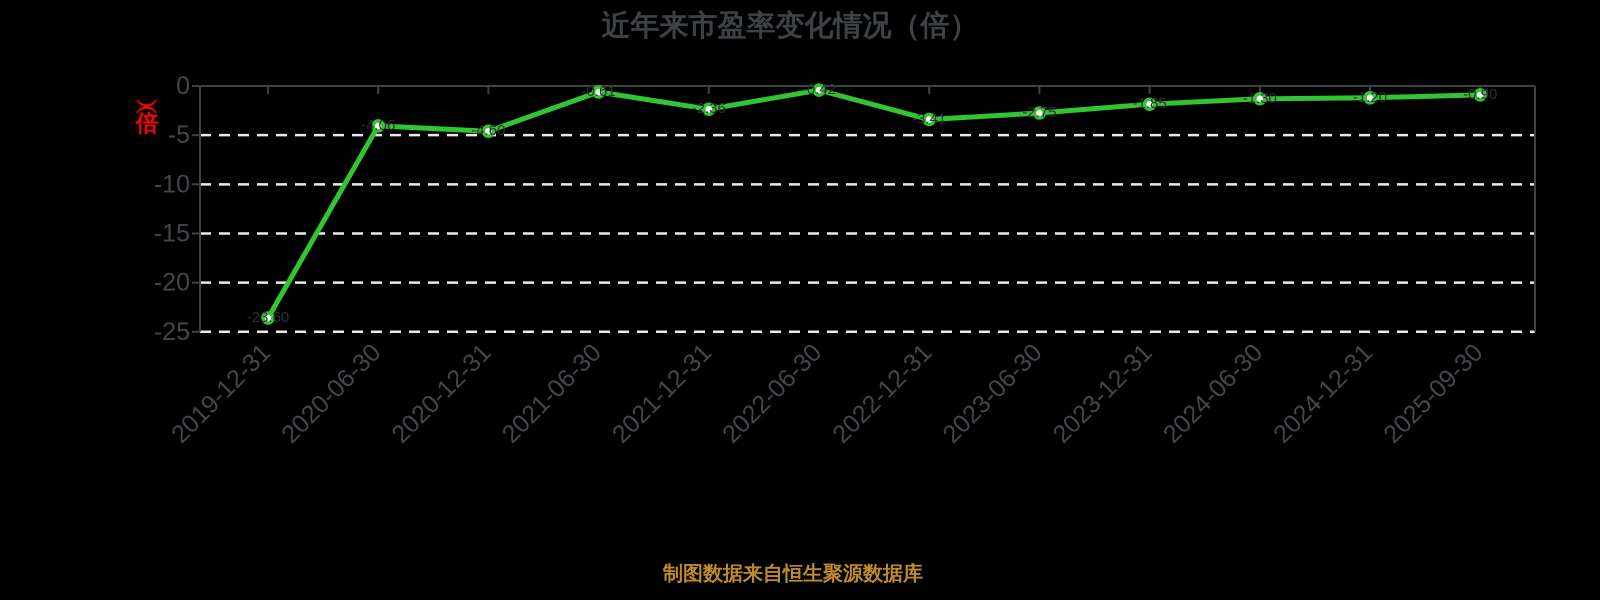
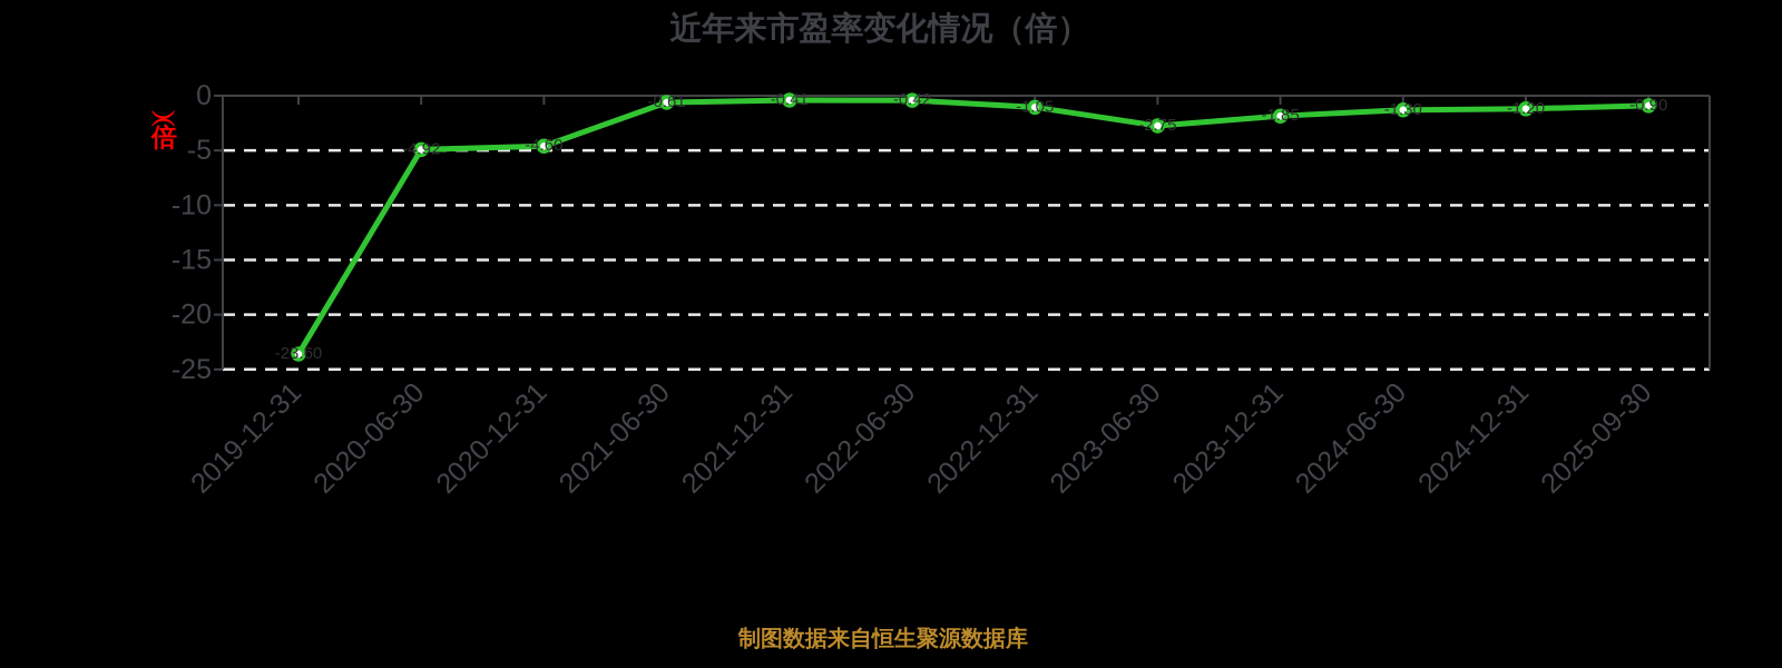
2020-06-30: -4.06 -> -4.92
2021-12-31: -2.36 -> -0.41
2022-12-31: -3.41 -> -1.05
